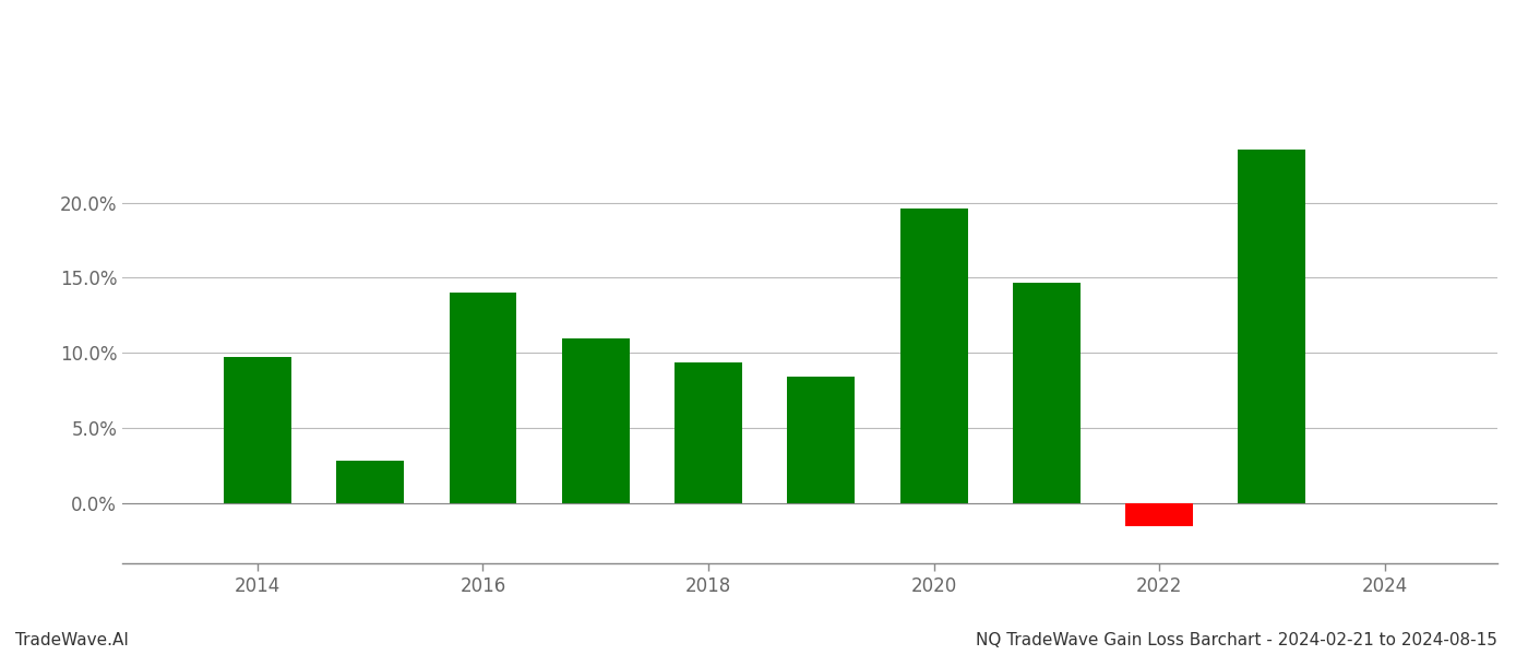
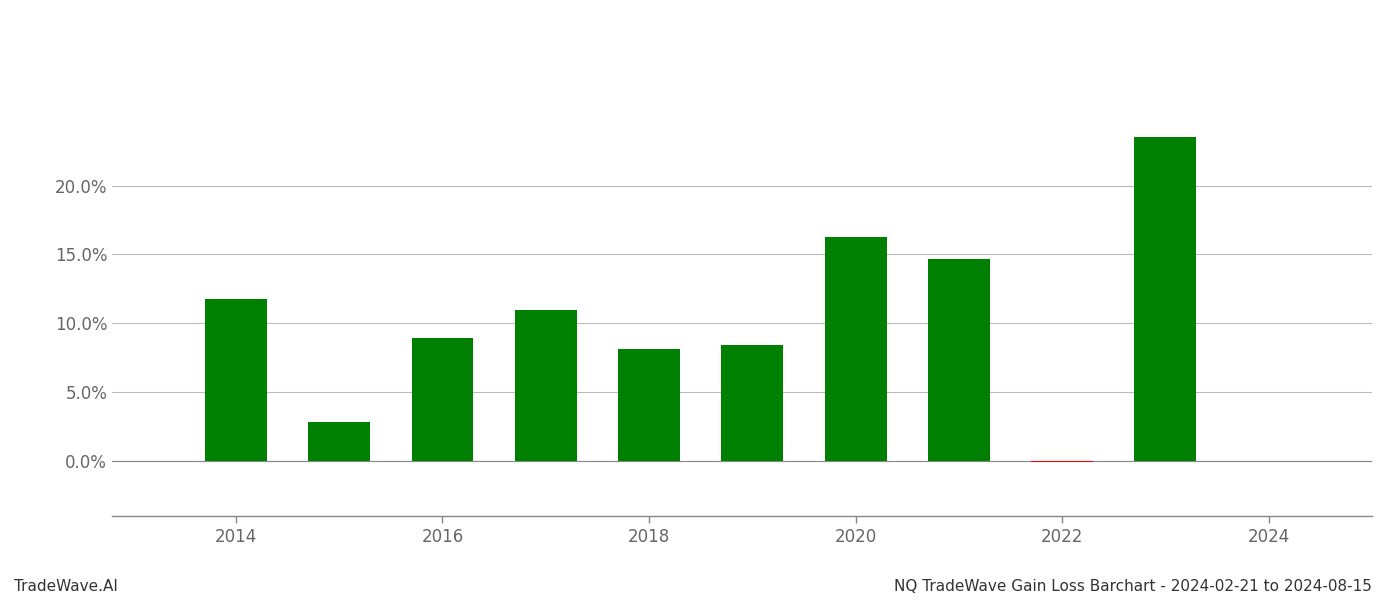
2014: 9.7% -> 11.8%
2016: 14.0% -> 8.9%
2018: 9.4% -> 8.1%
2020: 19.6% -> 16.3%
2022: -1.5% -> -0.1%
